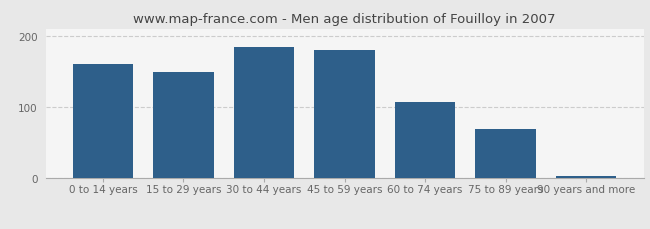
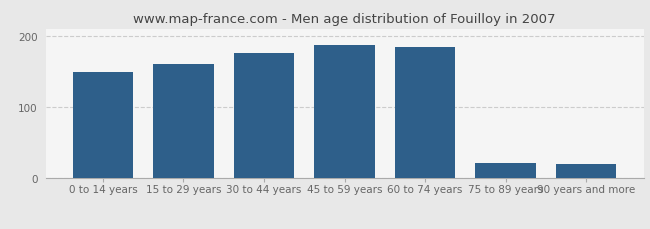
0 to 14 years: 160 -> 150
15 to 29 years: 150 -> 160
30 to 44 years: 185 -> 176
45 to 59 years: 180 -> 188
60 to 74 years: 107 -> 184
75 to 89 years: 70 -> 22
90 years and more: 3 -> 20
